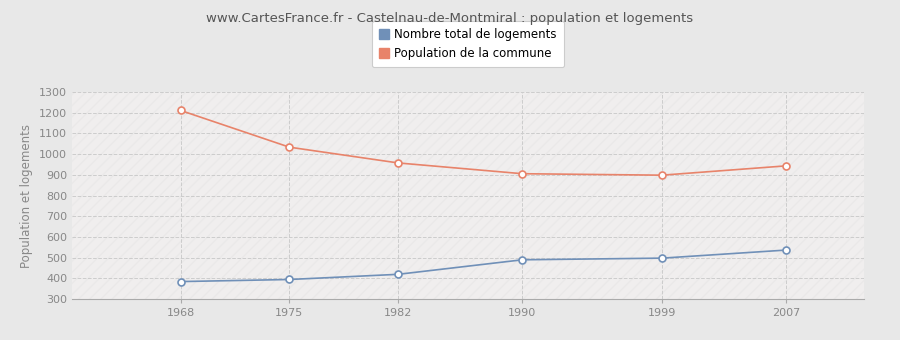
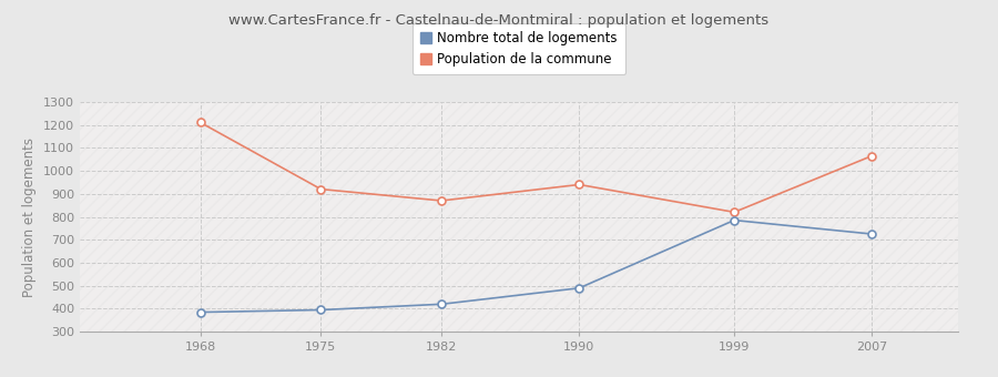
Population de la commune/1975: 1033 -> 920
Population de la commune/1982: 957 -> 870
Population de la commune/1990: 905 -> 940
Nombre total de logements/1999: 498 -> 785
Population de la commune/1999: 898 -> 820
Nombre total de logements/2007: 537 -> 725
Population de la commune/2007: 943 -> 1065
